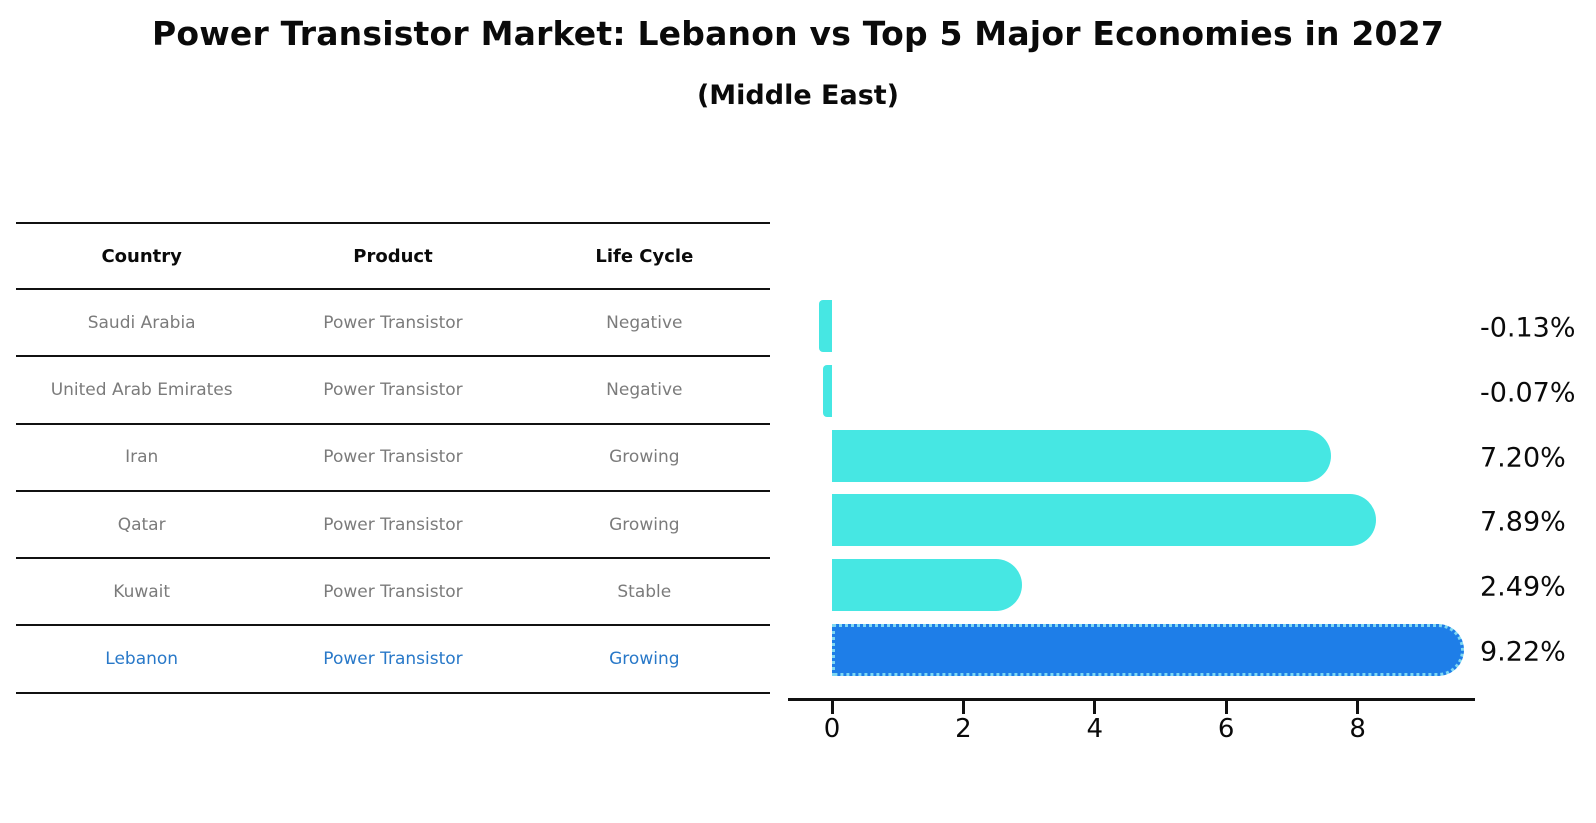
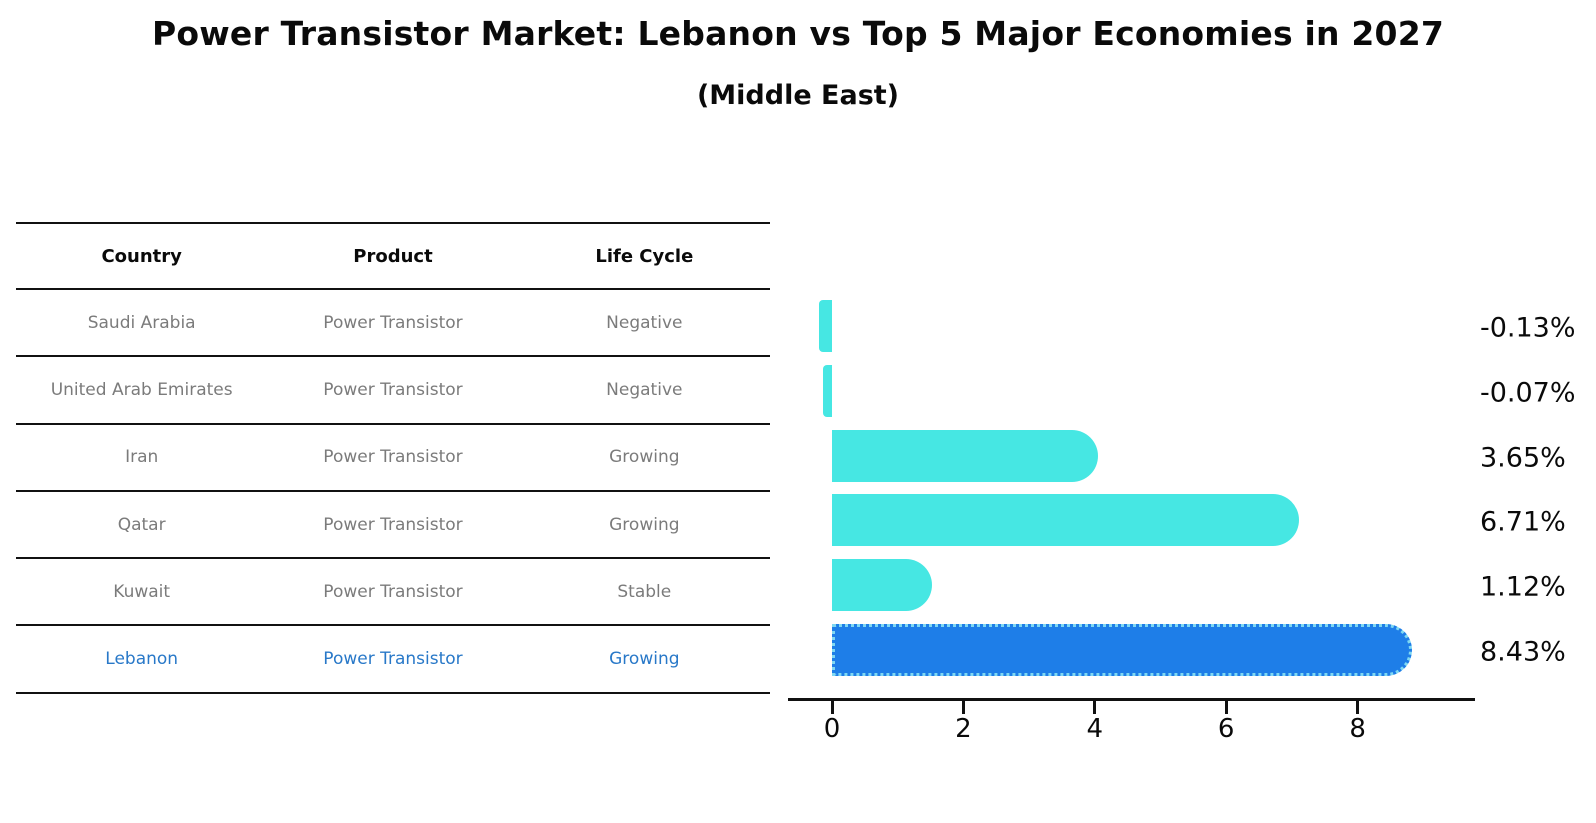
Iran: 7.20% -> 3.65%
Qatar: 7.89% -> 6.71%
Kuwait: 2.49% -> 1.12%
Lebanon: 9.22% -> 8.43%
